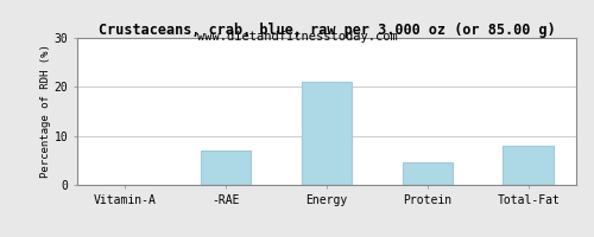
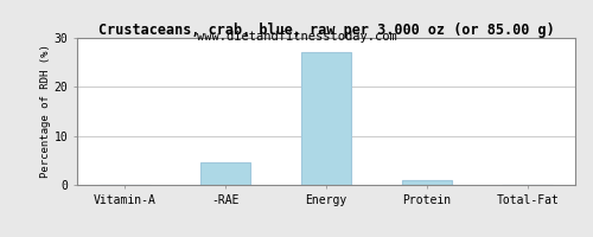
-RAE: 7.0 -> 4.5
Energy: 21.0 -> 27.0
Protein: 4.5 -> 1.0
Total-Fat: 8.0 -> 0.1
